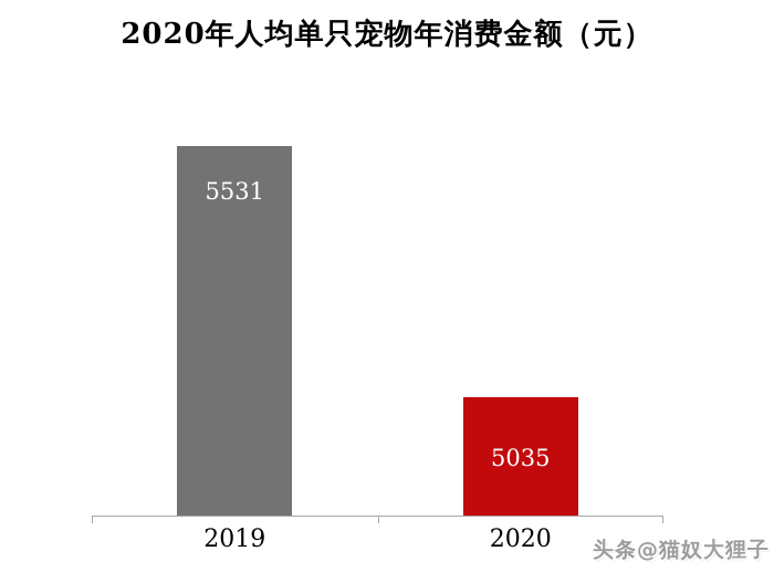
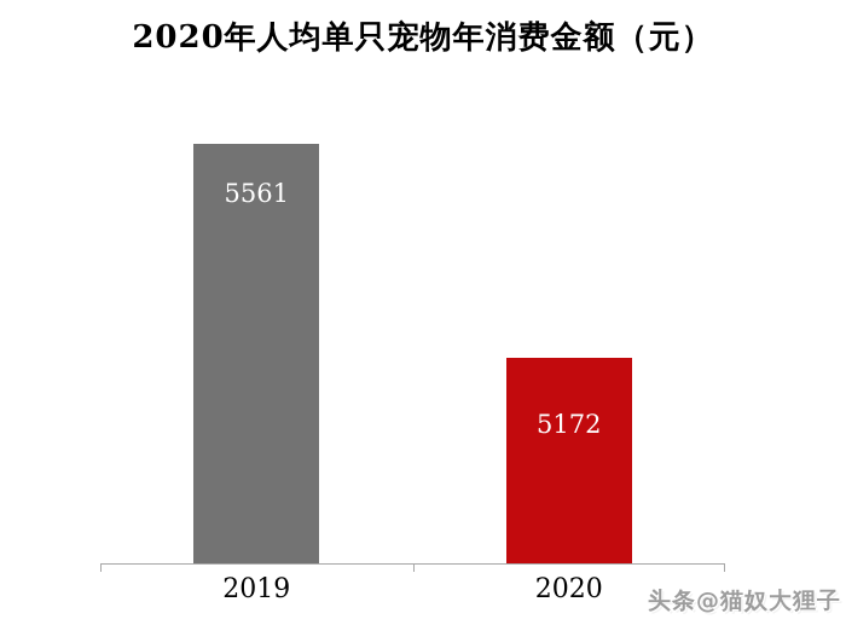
2019: 5531 -> 5561
2020: 5035 -> 5172
